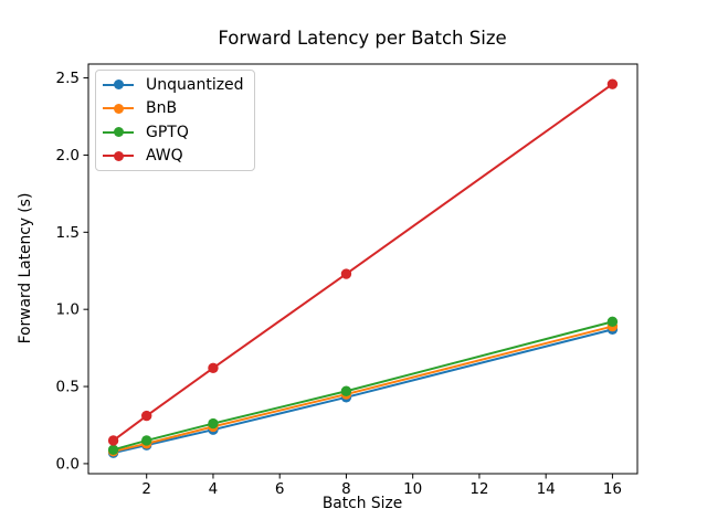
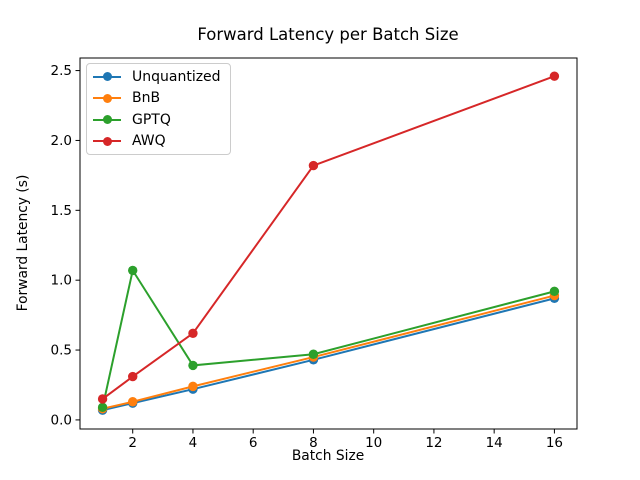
GPTQ/2: 0.15 -> 1.07
GPTQ/4: 0.26 -> 0.39
AWQ/8: 1.23 -> 1.82
